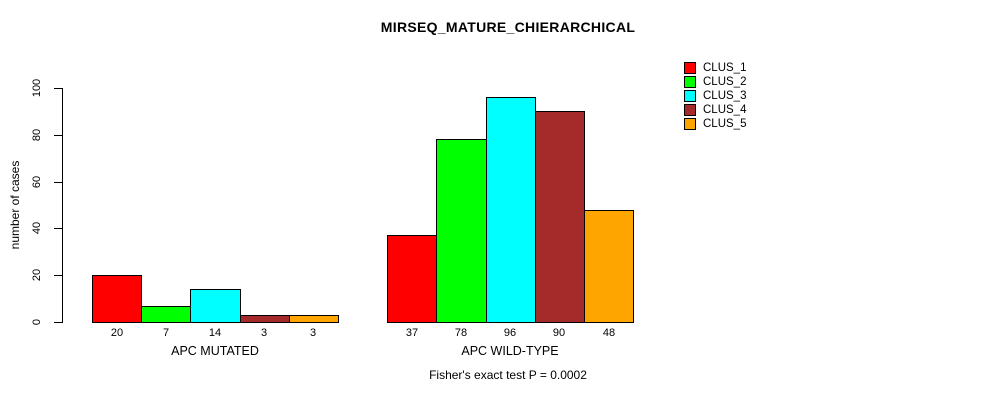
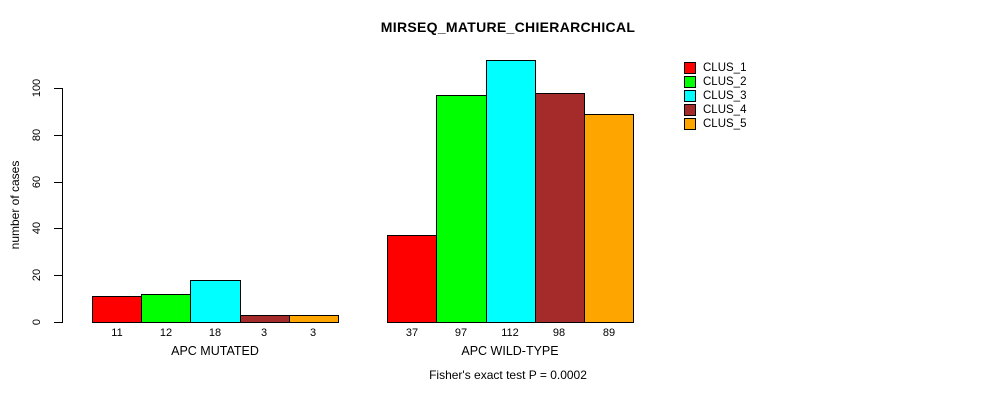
CLUS_1/APC MUTATED: 20 -> 11
CLUS_2/APC MUTATED: 7 -> 12
CLUS_3/APC MUTATED: 14 -> 18
CLUS_2/APC WILD-TYPE: 78 -> 97
CLUS_3/APC WILD-TYPE: 96 -> 112
CLUS_4/APC WILD-TYPE: 90 -> 98
CLUS_5/APC WILD-TYPE: 48 -> 89
